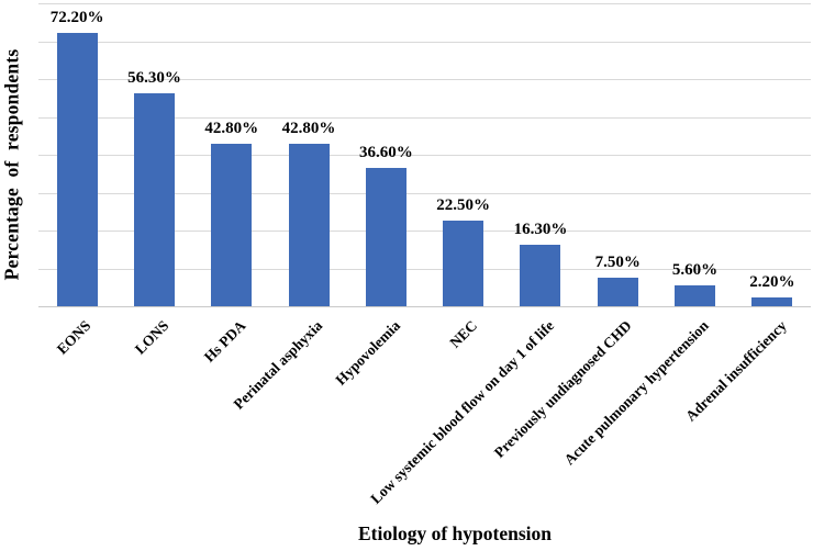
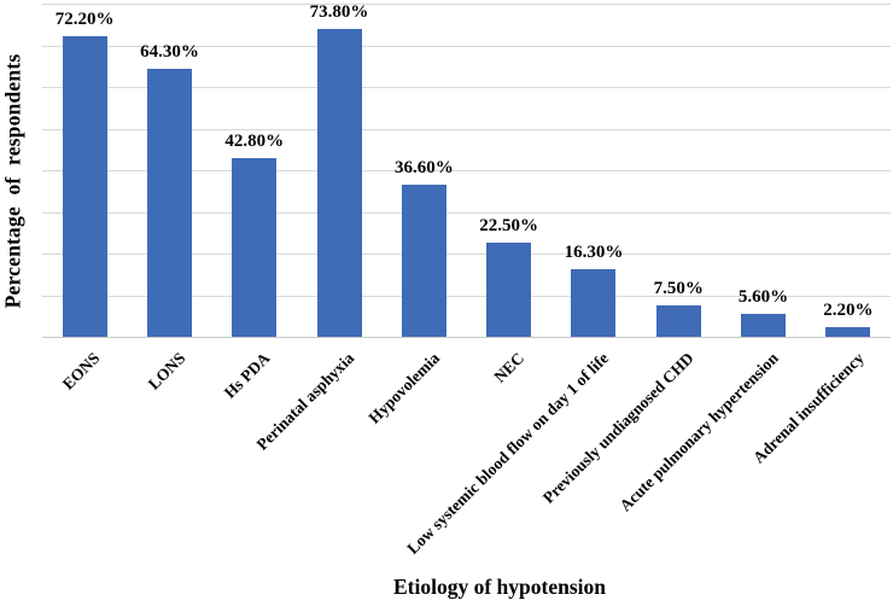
LONS: 56.30% -> 64.30%
Perinatal asphyxia: 42.80% -> 73.80%
